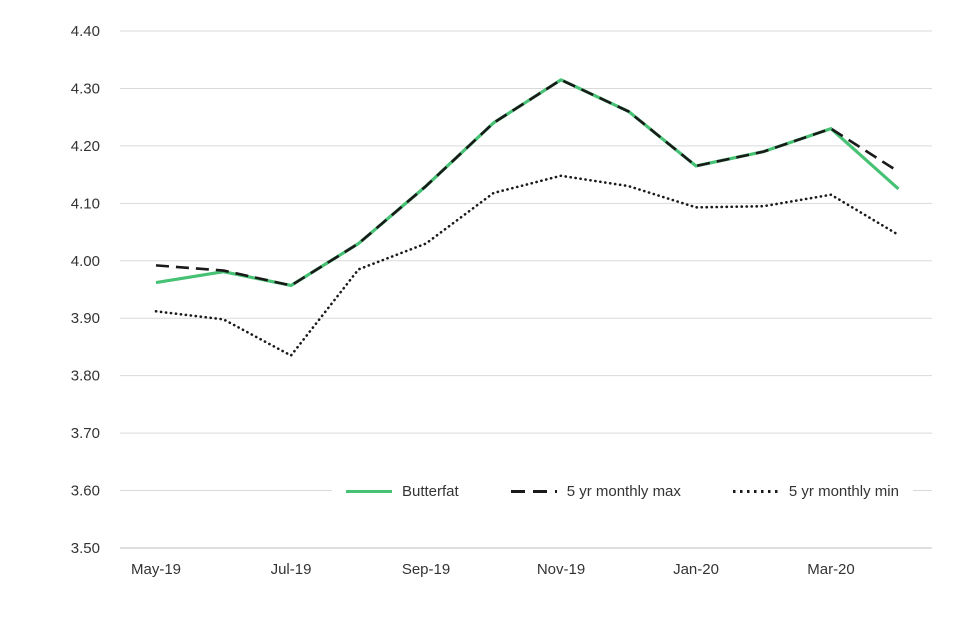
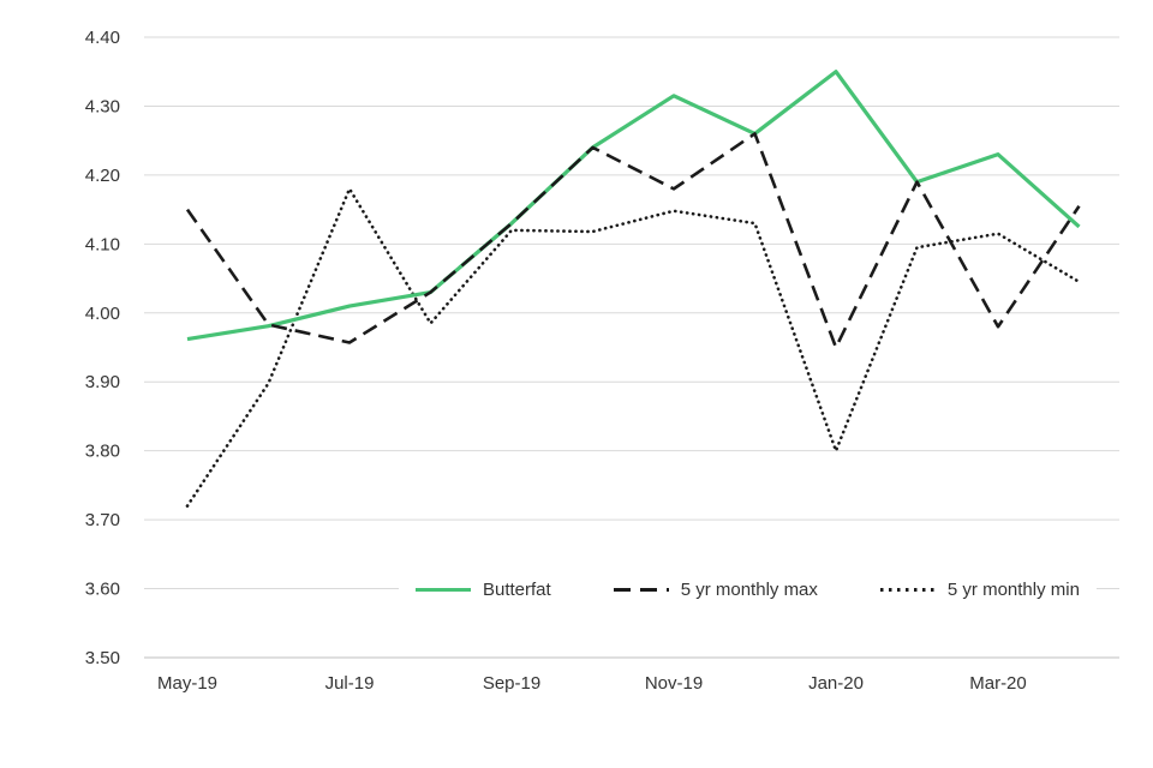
5 yr monthly max/May-19: 3.99 -> 4.15
5 yr monthly min/May-19: 3.91 -> 3.72
Butterfat/Jul-19: 3.96 -> 4.01
5 yr monthly min/Jul-19: 3.83 -> 4.18
5 yr monthly min/Sep-19: 4.03 -> 4.12
5 yr monthly max/Nov-19: 4.32 -> 4.18
Butterfat/Jan-20: 4.17 -> 4.35
5 yr monthly max/Jan-20: 4.17 -> 3.95
5 yr monthly min/Jan-20: 4.09 -> 3.80
5 yr monthly max/Mar-20: 4.23 -> 3.98
